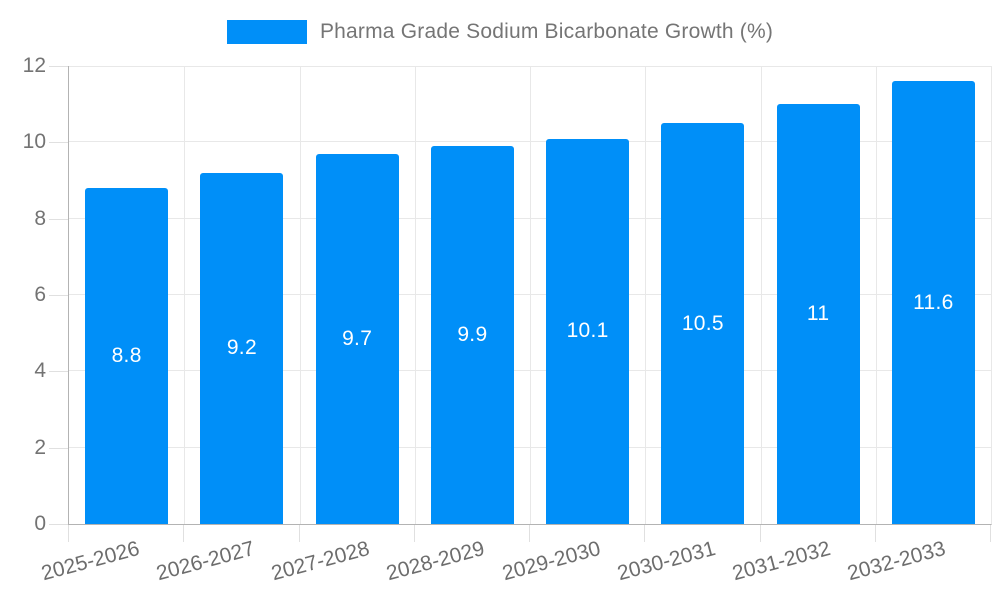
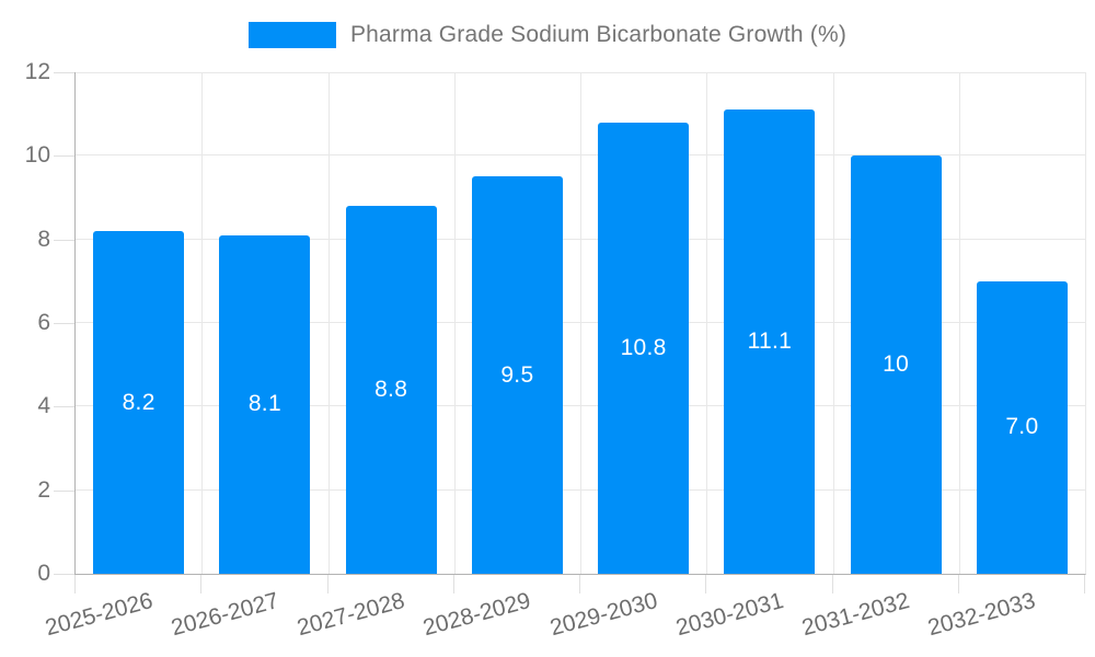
2025-2026: 8.8 -> 8.2
2026-2027: 9.2 -> 8.1
2027-2028: 9.7 -> 8.8
2028-2029: 9.9 -> 9.5
2029-2030: 10.1 -> 10.8
2030-2031: 10.5 -> 11.1
2031-2032: 11 -> 10
2032-2033: 11.6 -> 7.0
